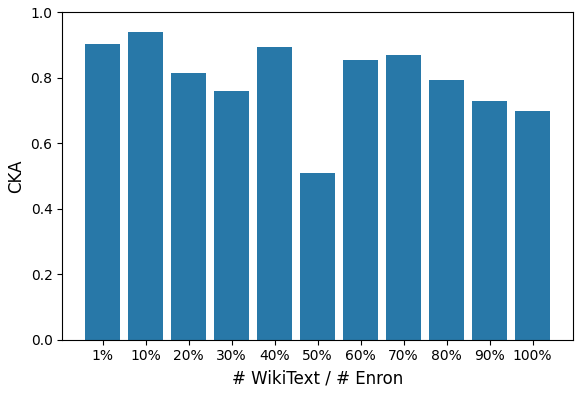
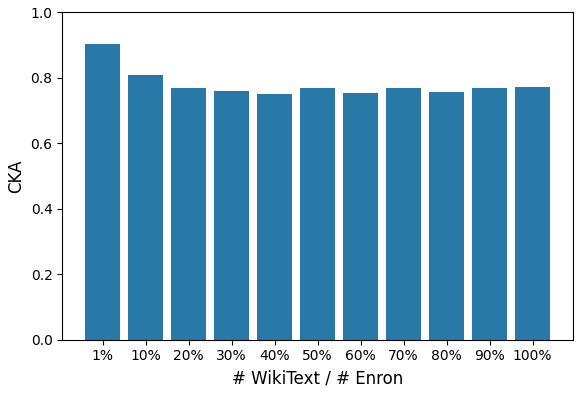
10%: 0.940 -> 0.810
20%: 0.815 -> 0.770
40%: 0.895 -> 0.752
50%: 0.510 -> 0.770
60%: 0.855 -> 0.753
70%: 0.870 -> 0.768
80%: 0.795 -> 0.758
90%: 0.730 -> 0.770
100%: 0.700 -> 0.773
